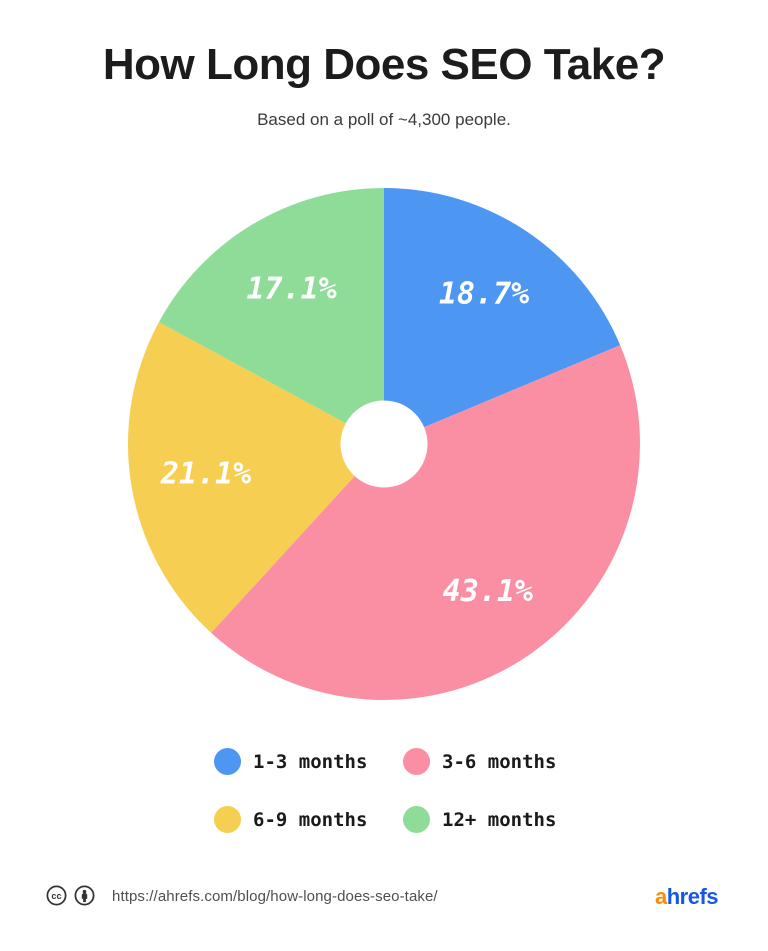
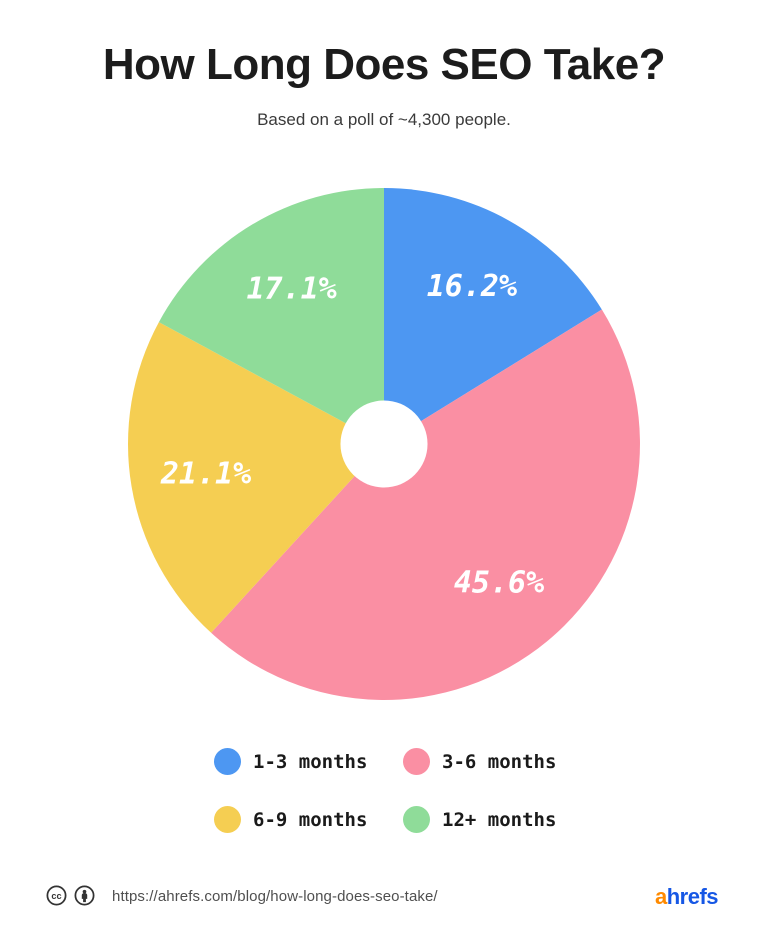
1-3 months: 18.7% -> 16.2%
3-6 months: 43.1% -> 45.6%
